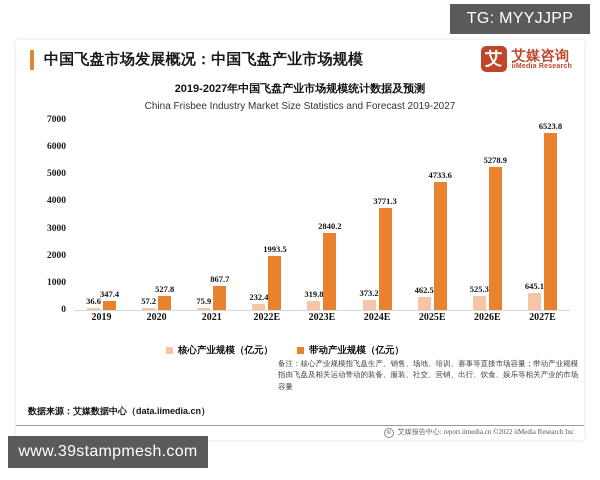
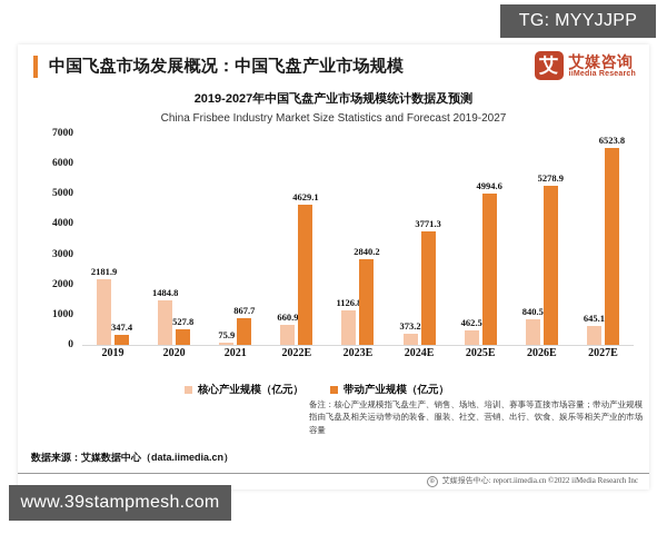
核心产业规模（亿元）/2019: 36.6 -> 2181.9
核心产业规模（亿元）/2020: 57.2 -> 1484.8
核心产业规模（亿元）/2022E: 232.4 -> 660.9
带动产业规模（亿元）/2022E: 1993.5 -> 4629.1
核心产业规模（亿元）/2023E: 319.8 -> 1126.8
带动产业规模（亿元）/2025E: 4733.6 -> 4994.6
核心产业规模（亿元）/2026E: 525.3 -> 840.5
